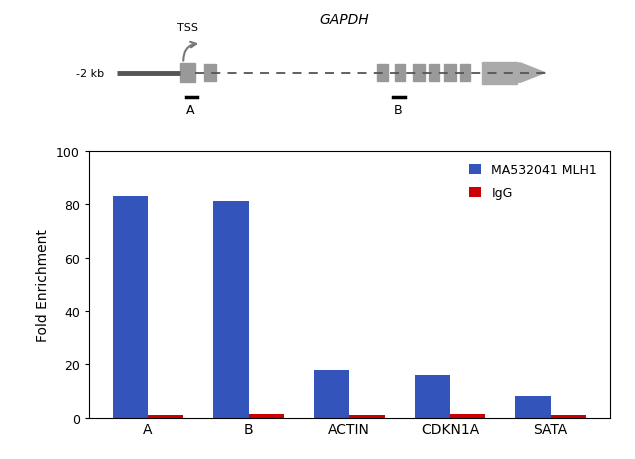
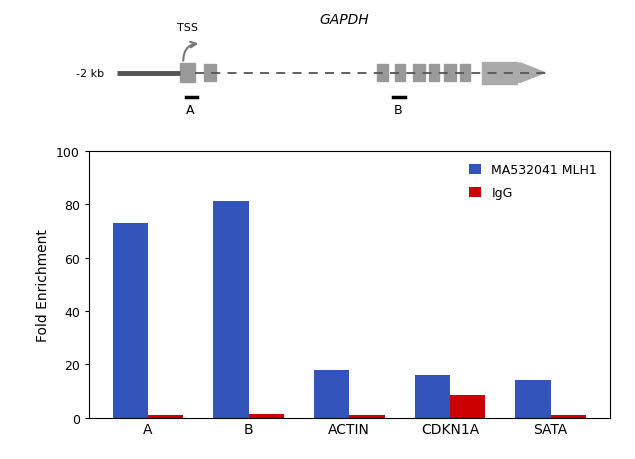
MA532041 MLH1/A: 83 -> 73
IgG/CDKN1A: 1.2 -> 8.5
MA532041 MLH1/SATA: 8 -> 14
